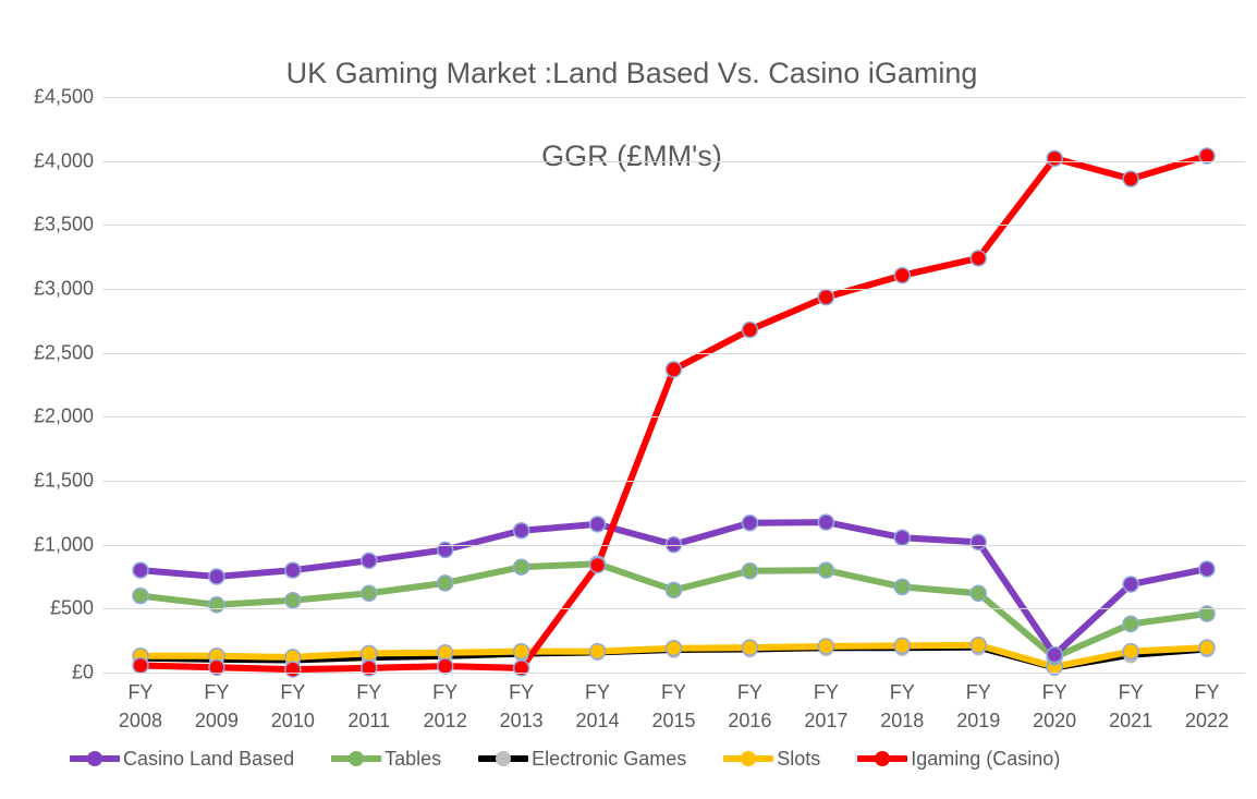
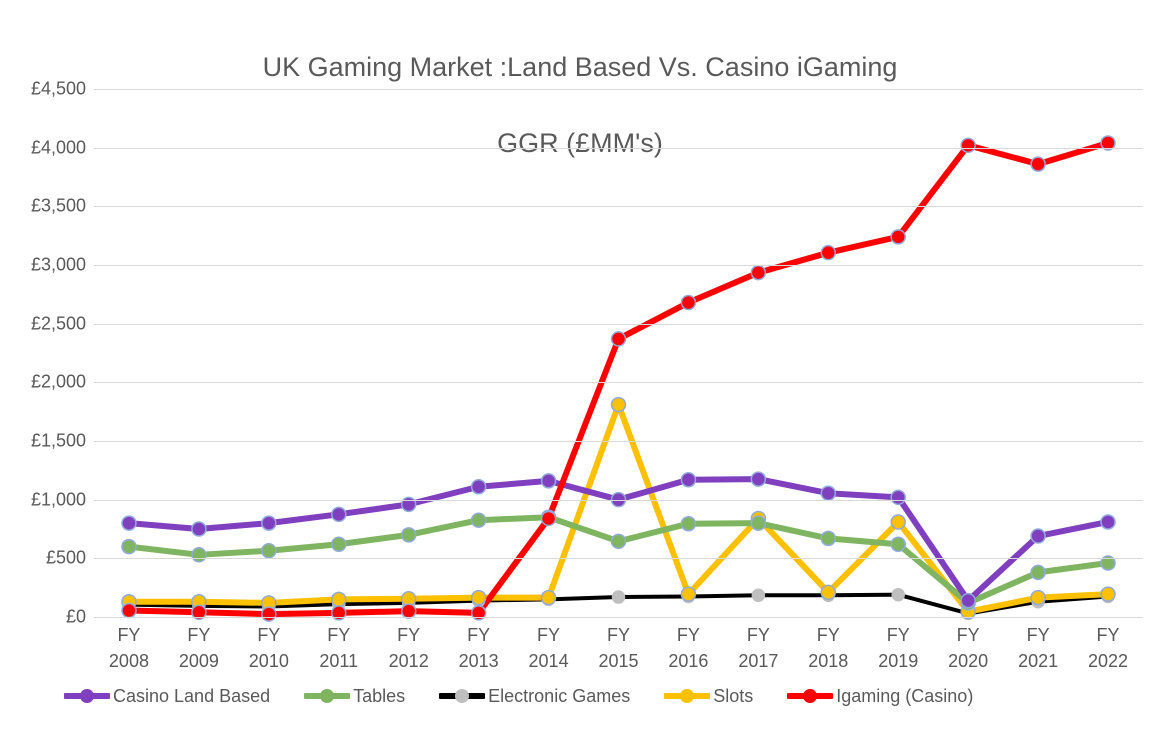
Slots/FY 2015: £190 -> £1810
Slots/FY 2017: £200 -> £840
Slots/FY 2019: £220 -> £810
